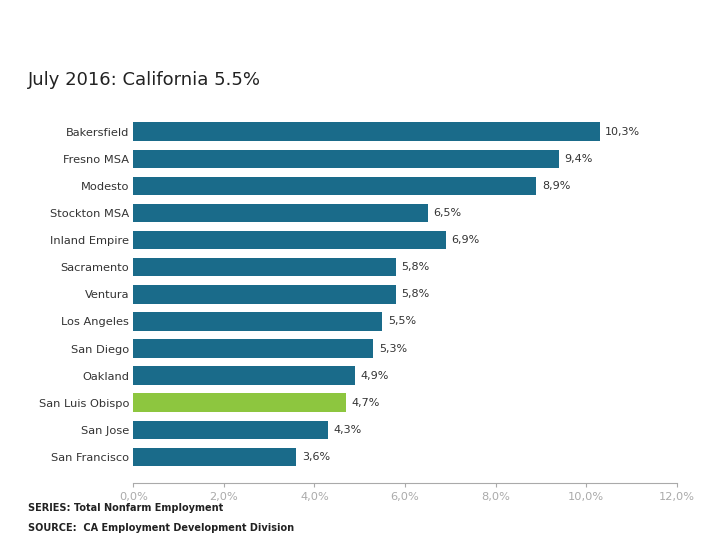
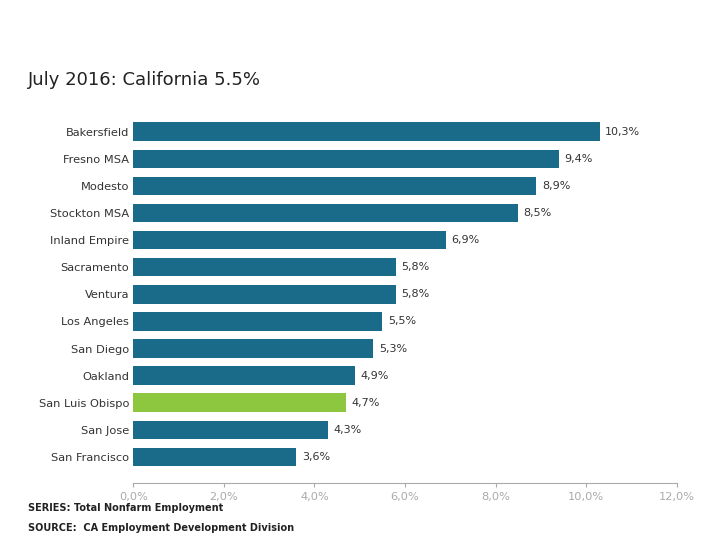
Stockton MSA: 6,5% -> 8,5%
